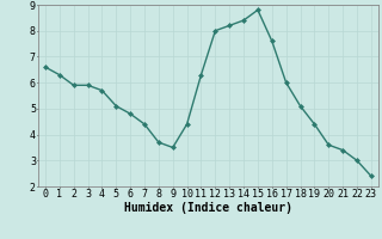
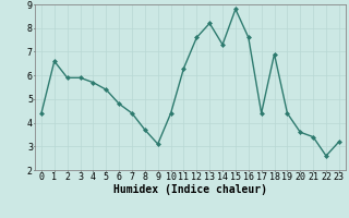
0: 6.6 -> 4.4
1: 6.3 -> 6.6
5: 5.1 -> 5.4
9: 3.5 -> 3.1
12: 8.0 -> 7.6
14: 8.4 -> 7.3
17: 6.0 -> 4.4
18: 5.1 -> 6.9
22: 3.0 -> 2.6
23: 2.4 -> 3.2
